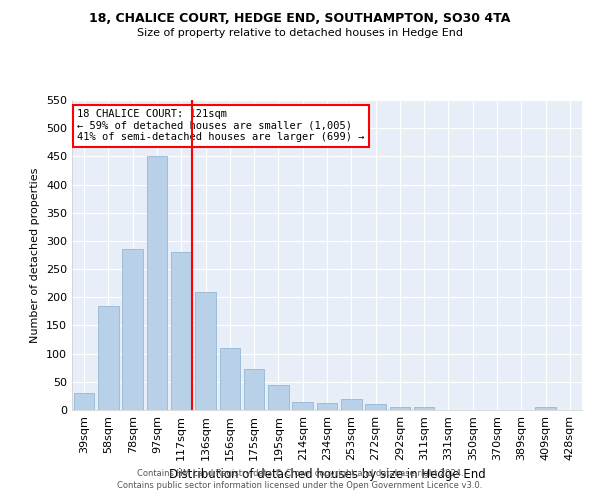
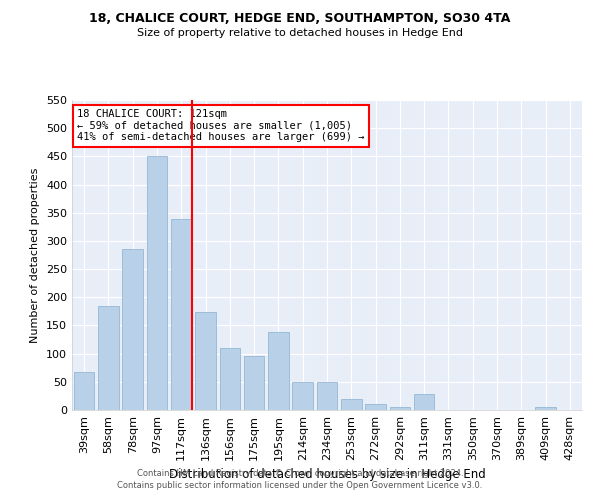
39sqm: 30 -> 68
117sqm: 280 -> 338
136sqm: 210 -> 174
175sqm: 72 -> 96
195sqm: 45 -> 138
214sqm: 15 -> 50
234sqm: 12 -> 50
311sqm: 5 -> 28
